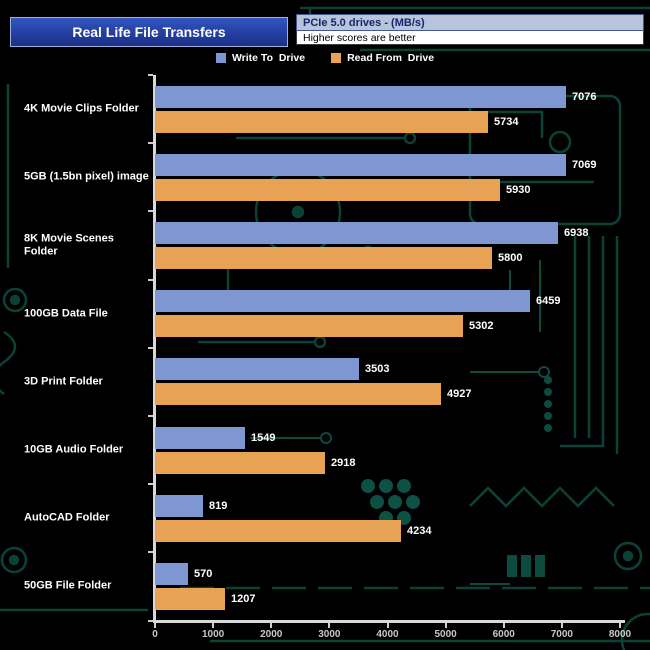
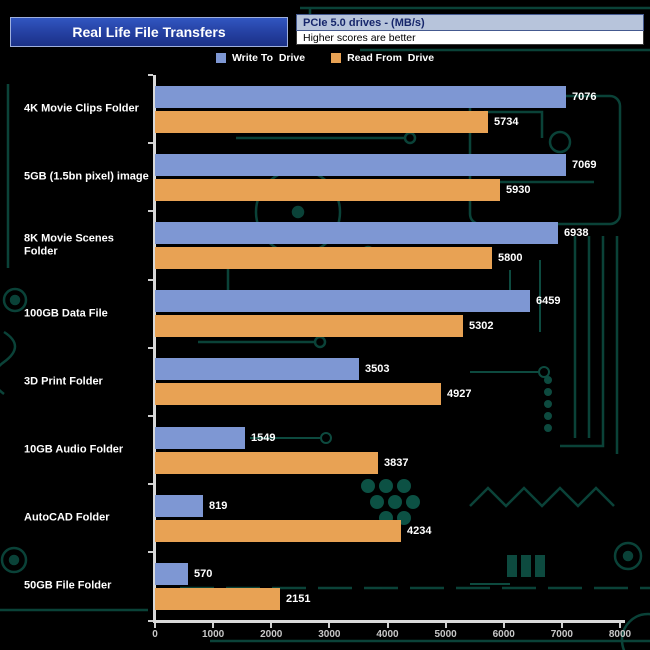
Read From Drive/10GB Audio Folder: 2918 -> 3837
Read From Drive/50GB File Folder: 1207 -> 2151
